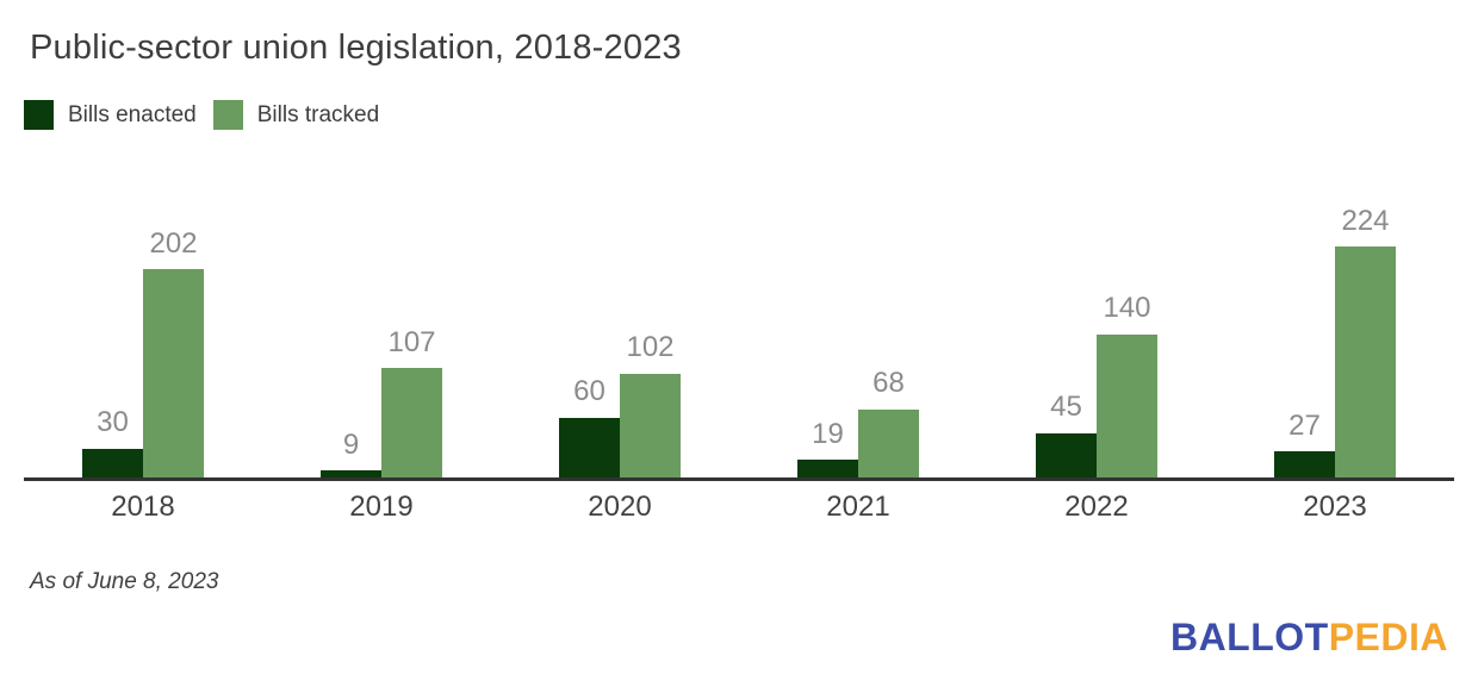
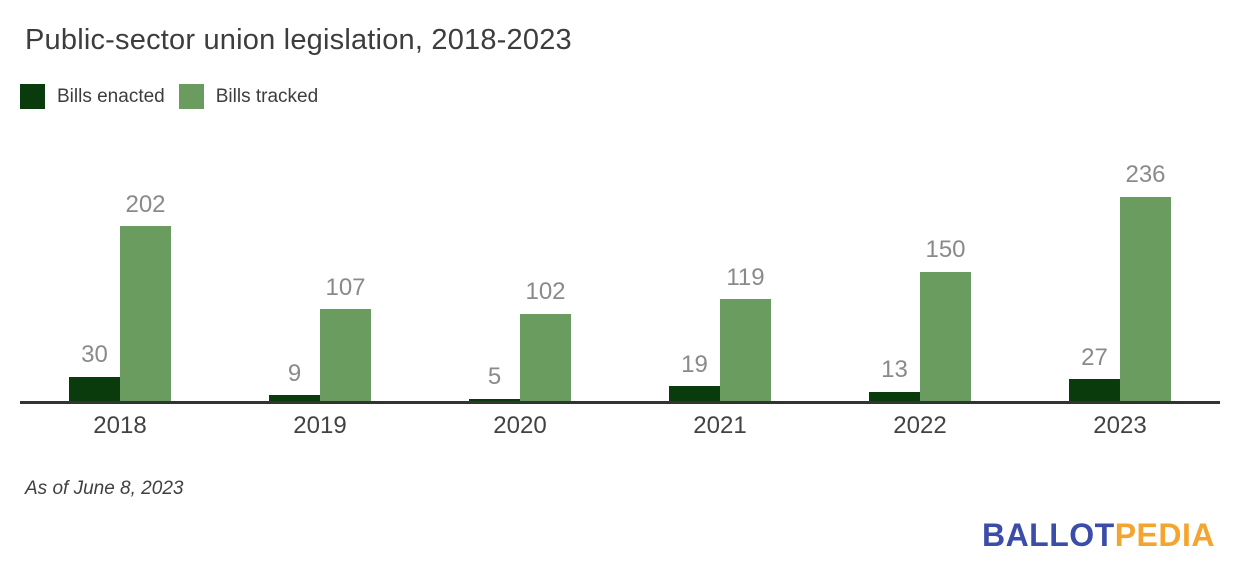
Bills enacted/2020: 60 -> 5
Bills tracked/2021: 68 -> 119
Bills enacted/2022: 45 -> 13
Bills tracked/2022: 140 -> 150
Bills tracked/2023: 224 -> 236
